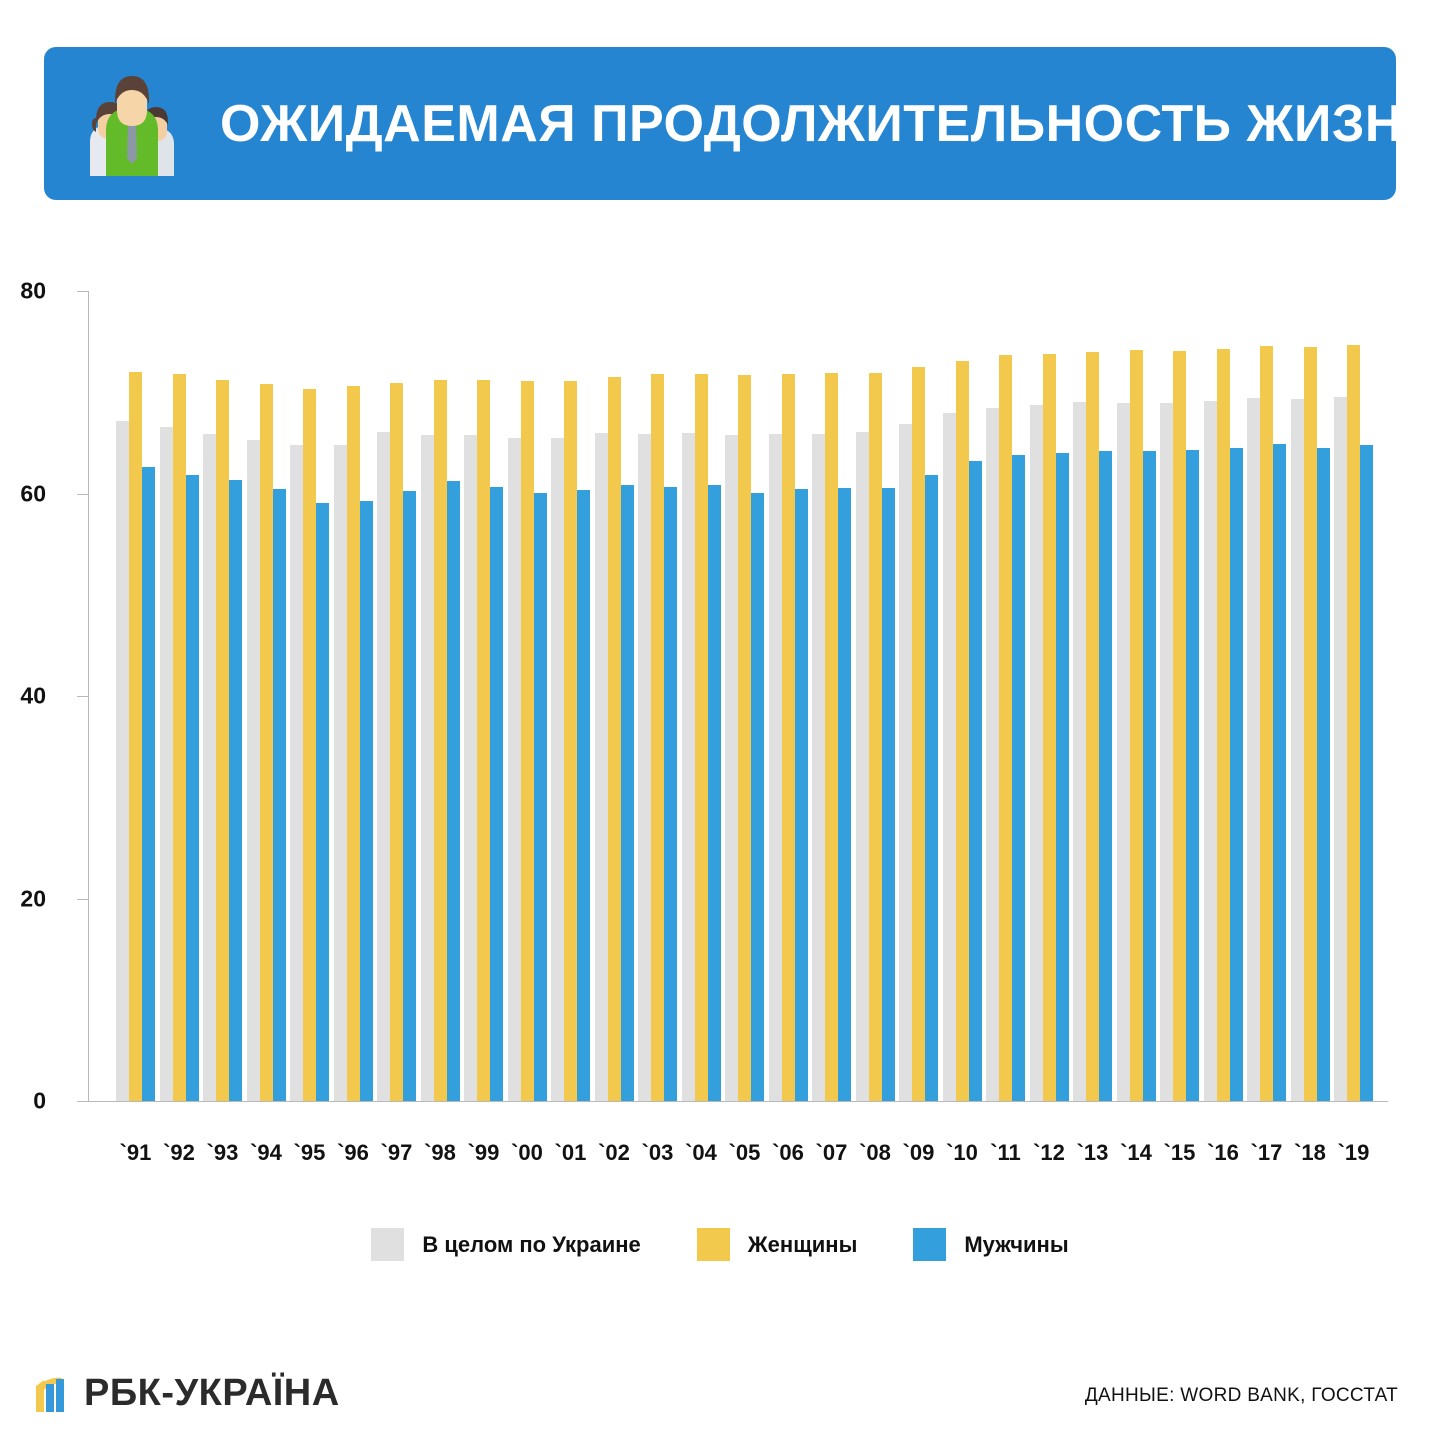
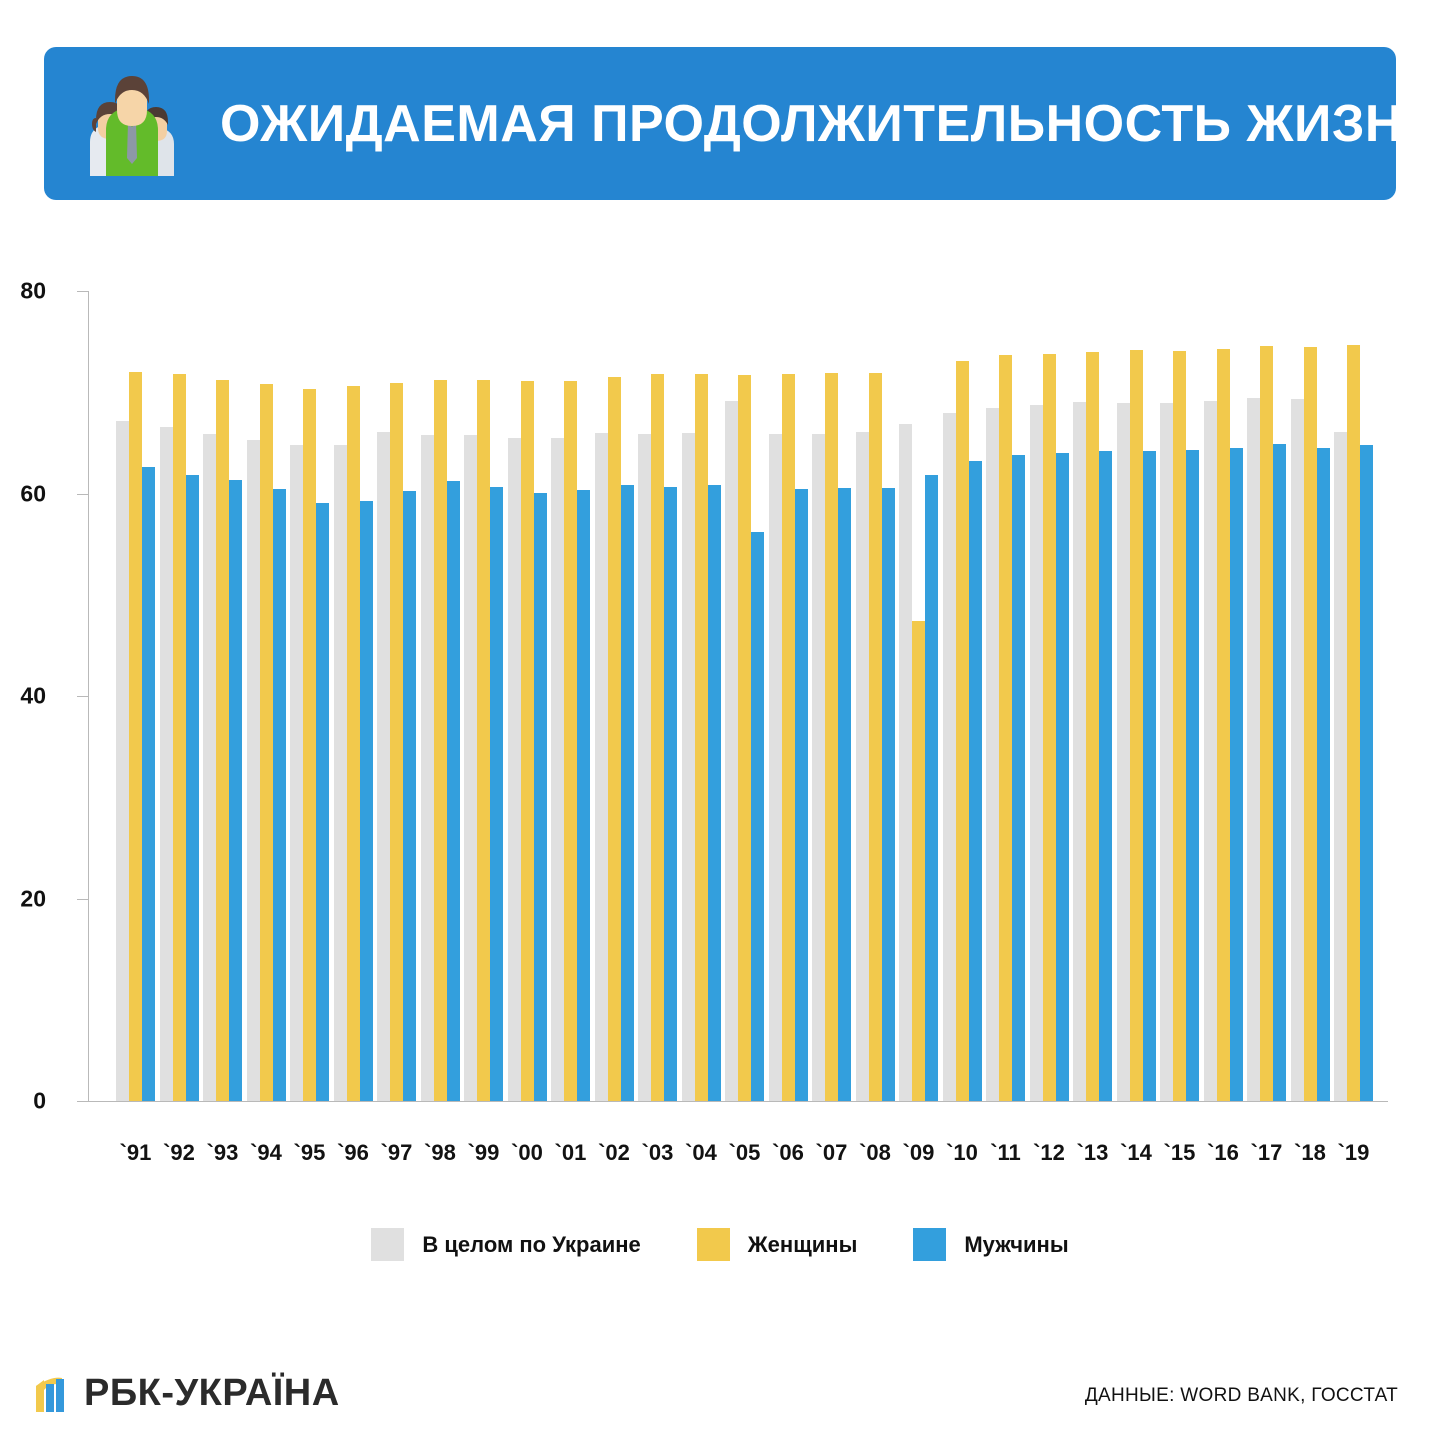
В целом по Украине/`05: 65.8 -> 69.1
Мужчины/`05: 60.1 -> 56.2
Женщины/`09: 72.5 -> 47.4
В целом по Украине/`19: 69.5 -> 66.1
